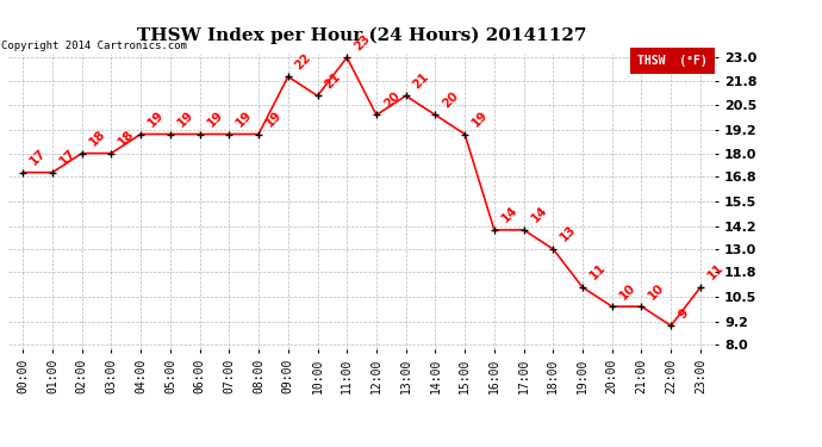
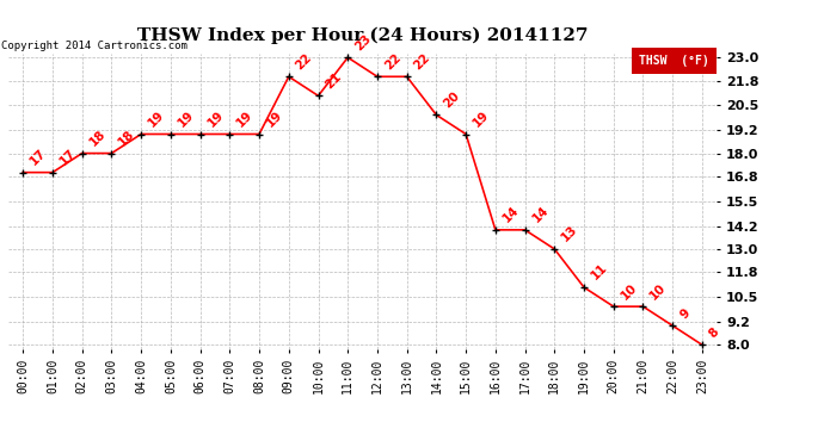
12:00: 20 -> 22
13:00: 21 -> 22
23:00: 11 -> 8
